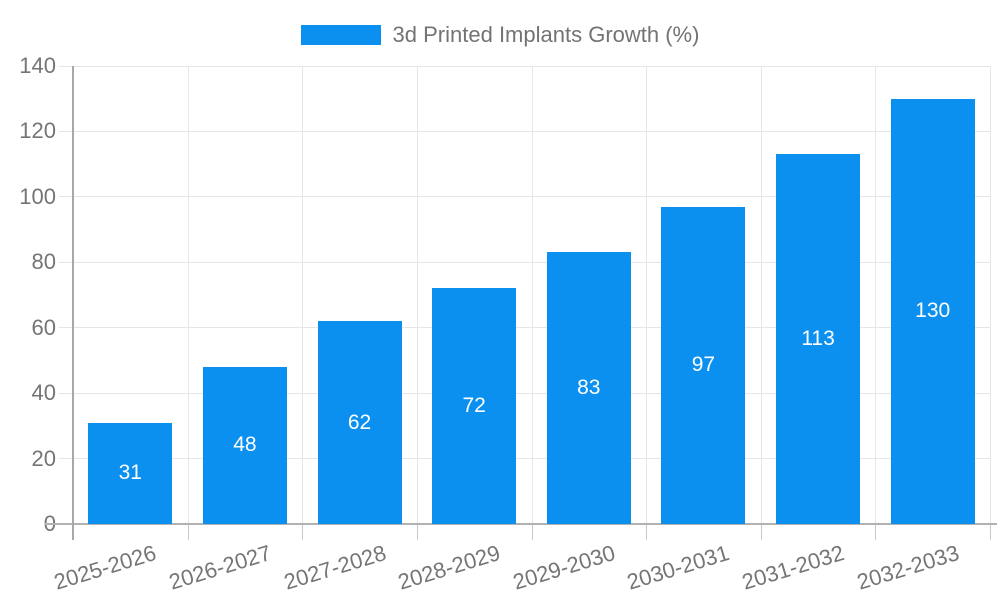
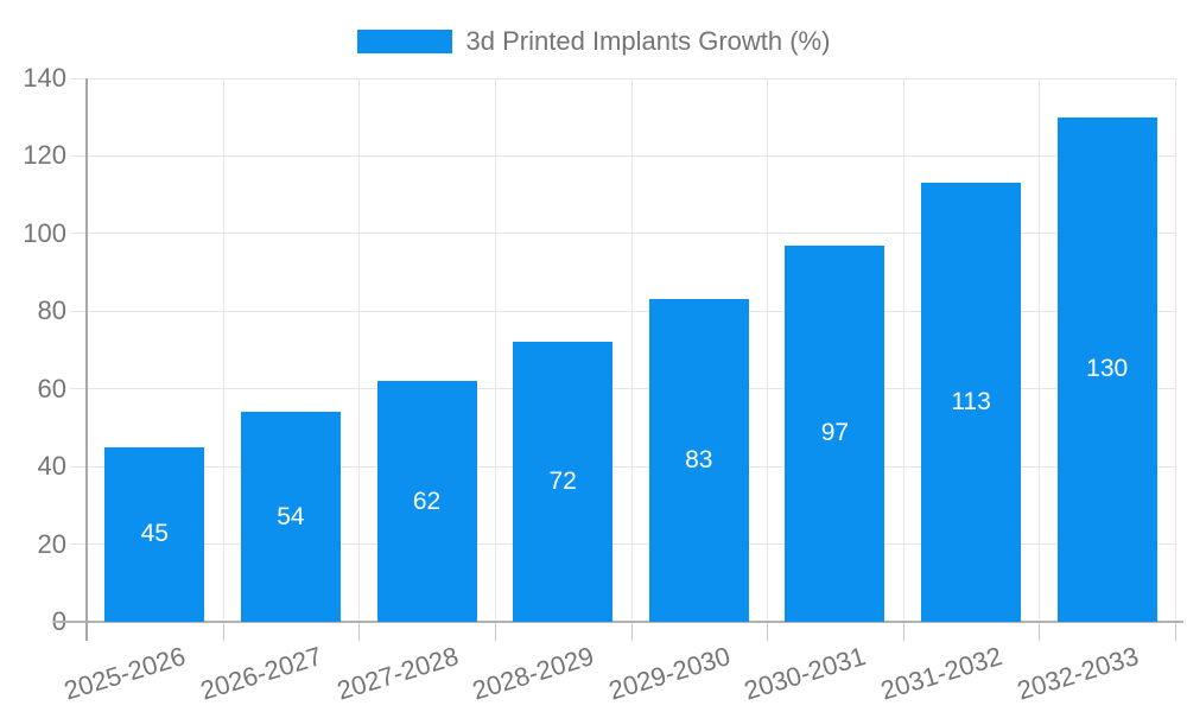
2025-2026: 31 -> 45
2026-2027: 48 -> 54
